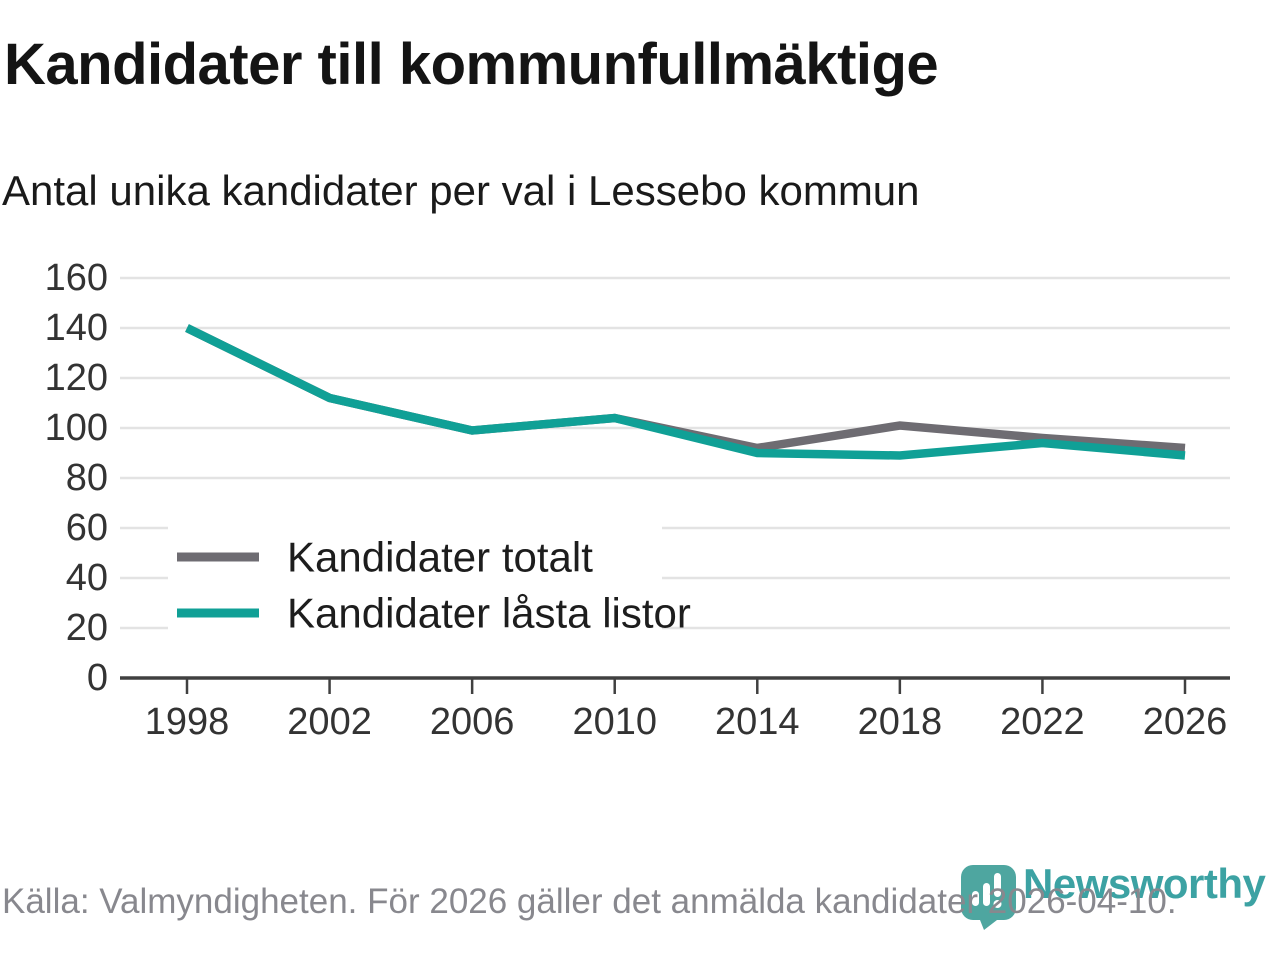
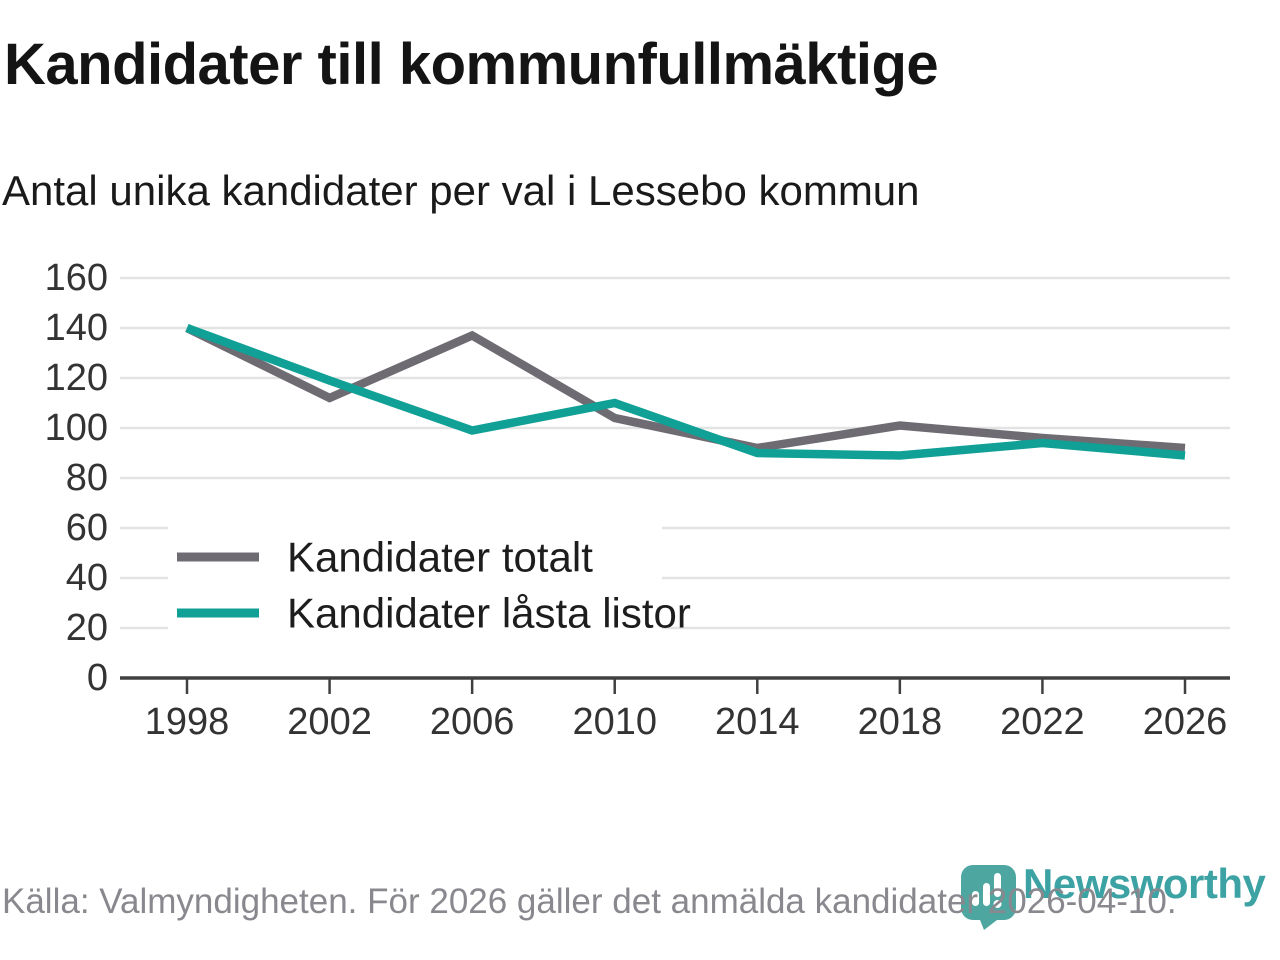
Kandidater låsta listor/2002: 112 -> 119
Kandidater totalt/2006: 99 -> 137
Kandidater låsta listor/2010: 104 -> 110
